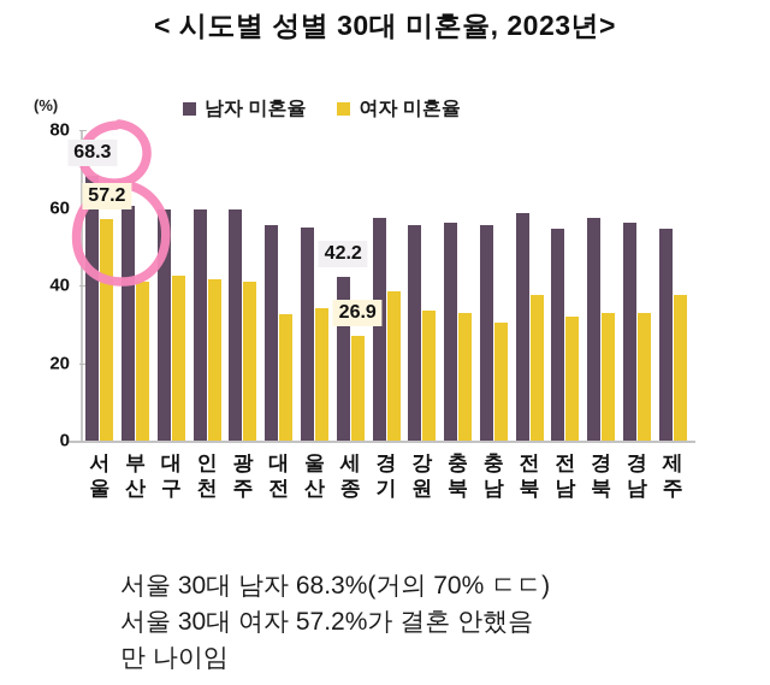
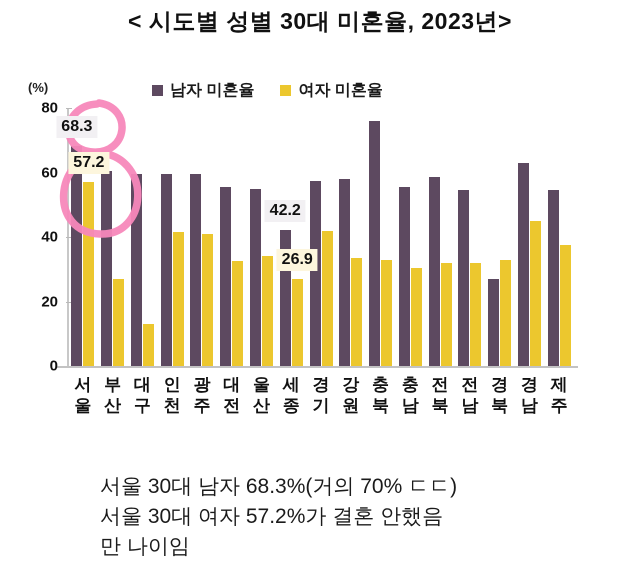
여자 미혼율/부산: 41 -> 27
여자 미혼율/대구: 42 -> 13
여자 미혼율/경기: 38 -> 42
남자 미혼율/강원: 56 -> 58
남자 미혼율/충북: 56 -> 76
여자 미혼율/전북: 38 -> 32
남자 미혼율/경북: 58 -> 27
남자 미혼율/경남: 56 -> 63
여자 미혼율/경남: 33 -> 45
